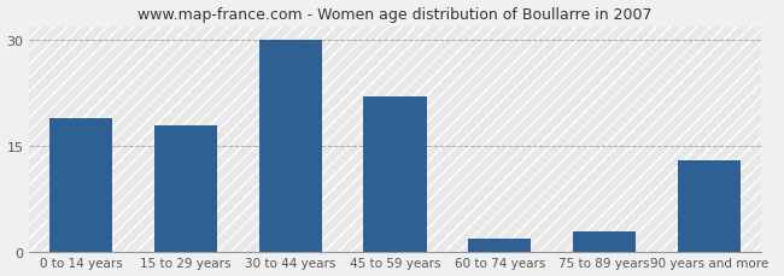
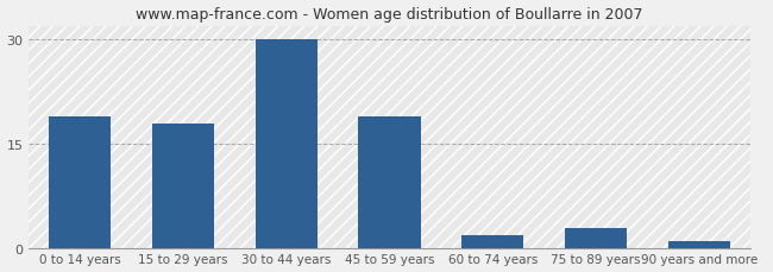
45 to 59 years: 22 -> 19
90 years and more: 13 -> 1
